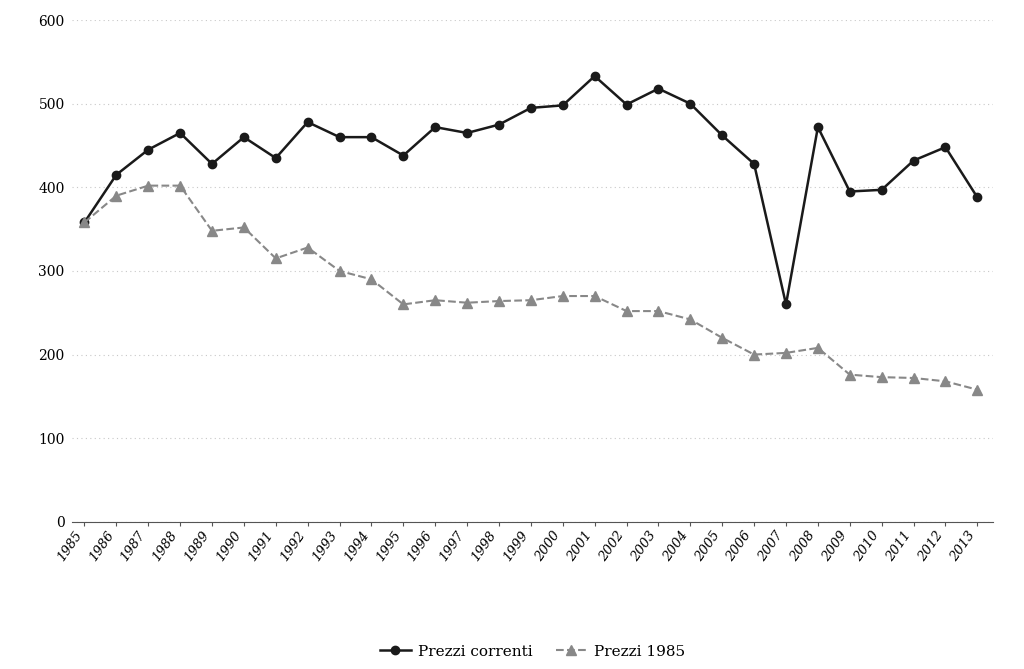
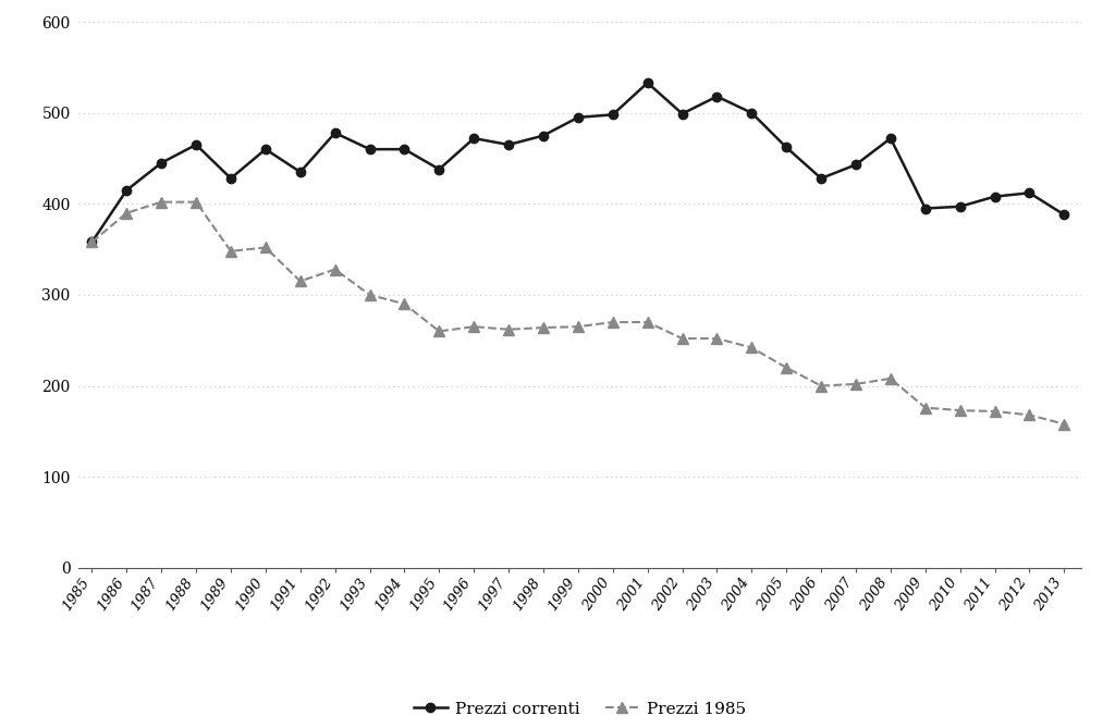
Prezzi correnti/2007: 260 -> 443
Prezzi correnti/2011: 432 -> 408
Prezzi correnti/2012: 448 -> 412
